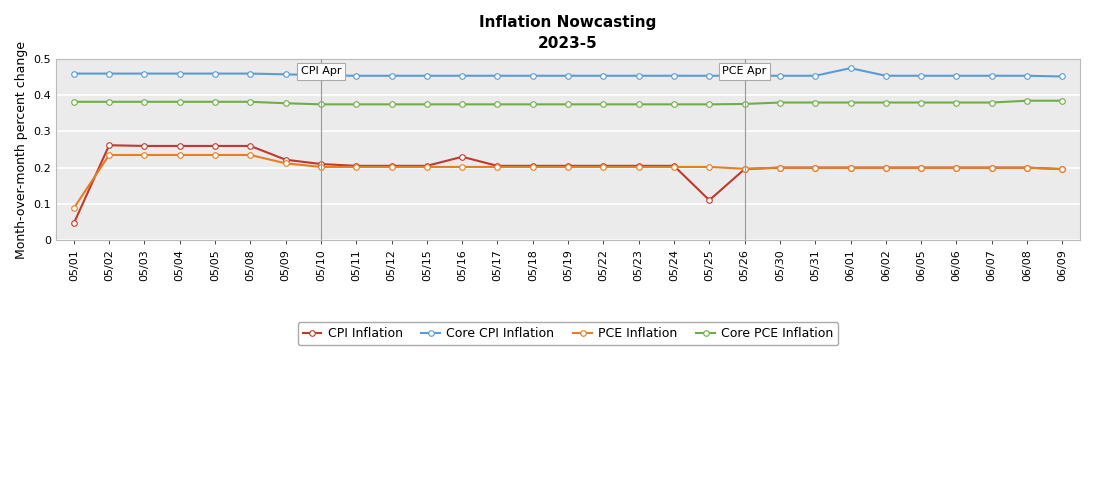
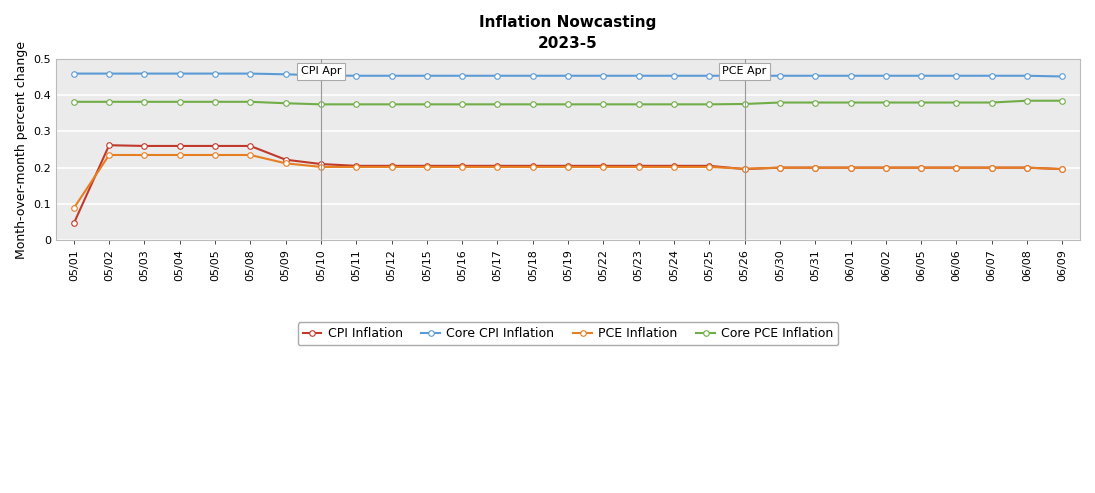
CPI Inflation/05/16: 0.230 -> 0.205
CPI Inflation/05/25: 0.110 -> 0.205
Core CPI Inflation/06/01: 0.475 -> 0.454
